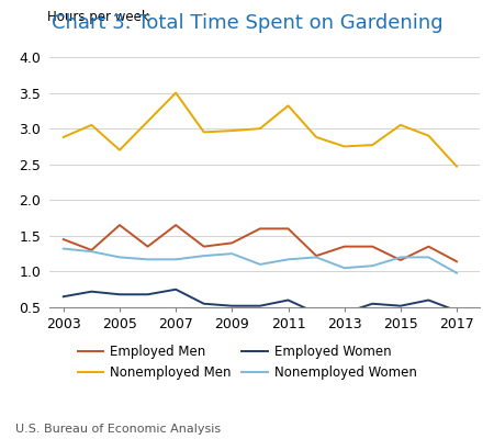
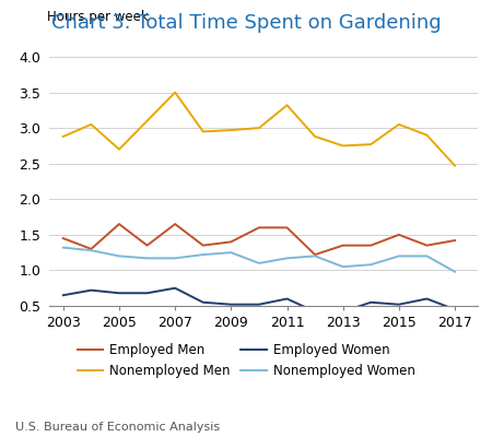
Employed Men/2015: 1.16 -> 1.50
Employed Men/2017: 1.14 -> 1.42
